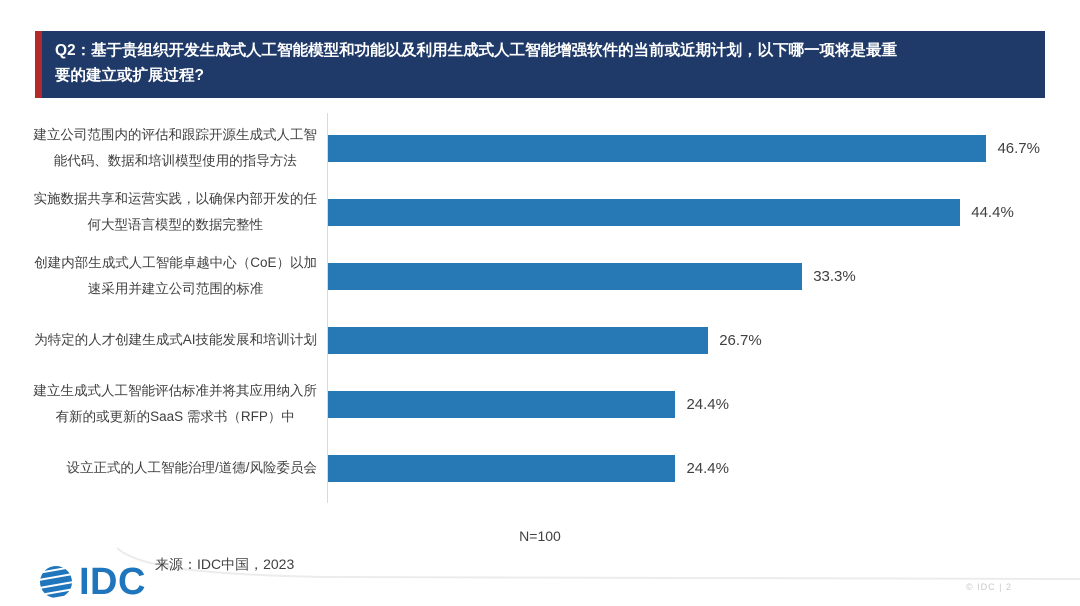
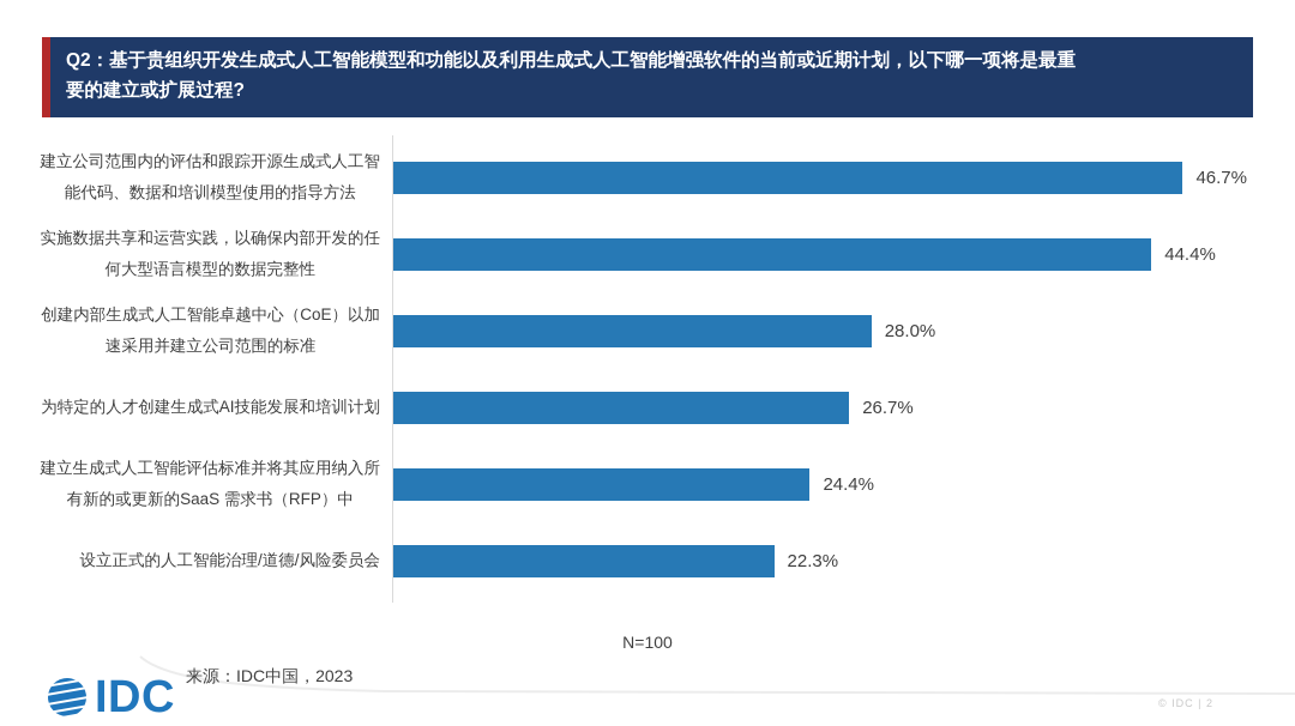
创建内部生成式人工智能卓越中心（CoE）以加 速采用并建立公司范围的标准: 33.3% -> 28.0%
设立正式的人工智能治理/道德/风险委员会: 24.4% -> 22.3%
